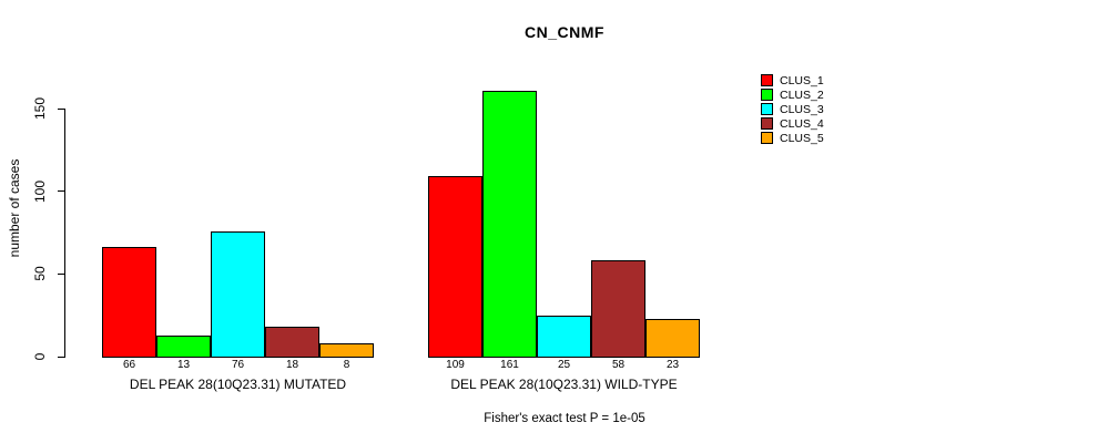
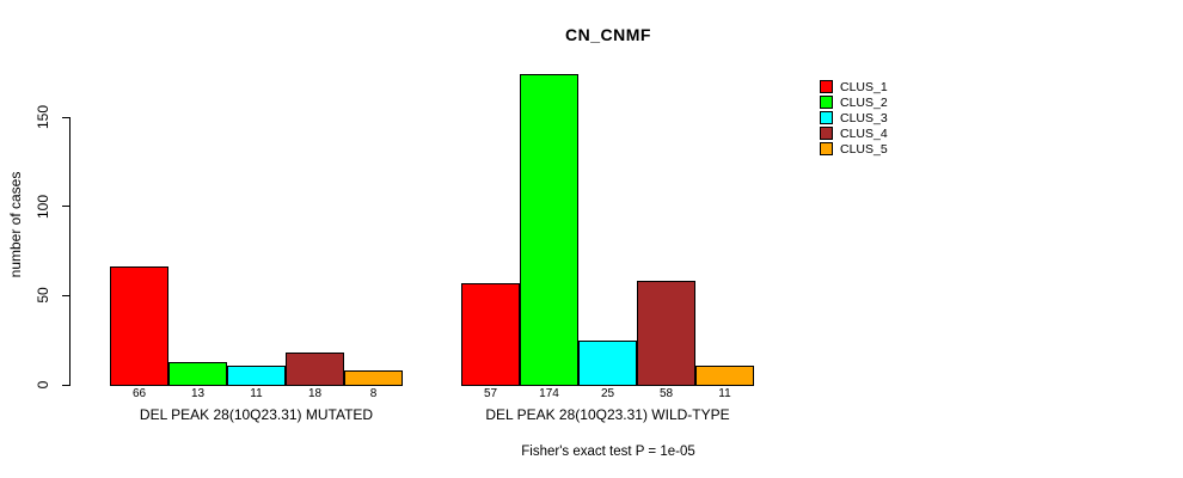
CLUS_3/DEL PEAK 28(10Q23.31) MUTATED: 76 -> 11
CLUS_1/DEL PEAK 28(10Q23.31) WILD-TYPE: 109 -> 57
CLUS_2/DEL PEAK 28(10Q23.31) WILD-TYPE: 161 -> 174
CLUS_5/DEL PEAK 28(10Q23.31) WILD-TYPE: 23 -> 11
